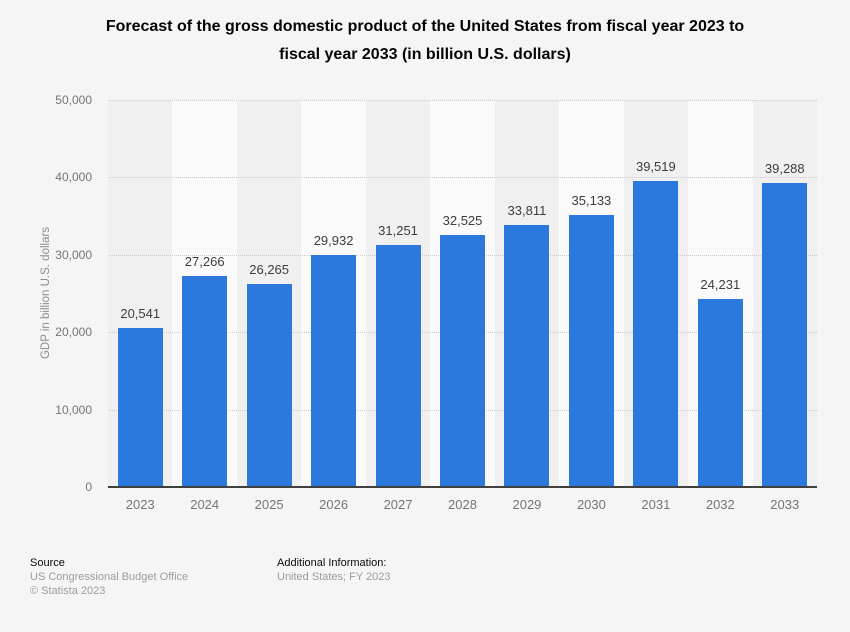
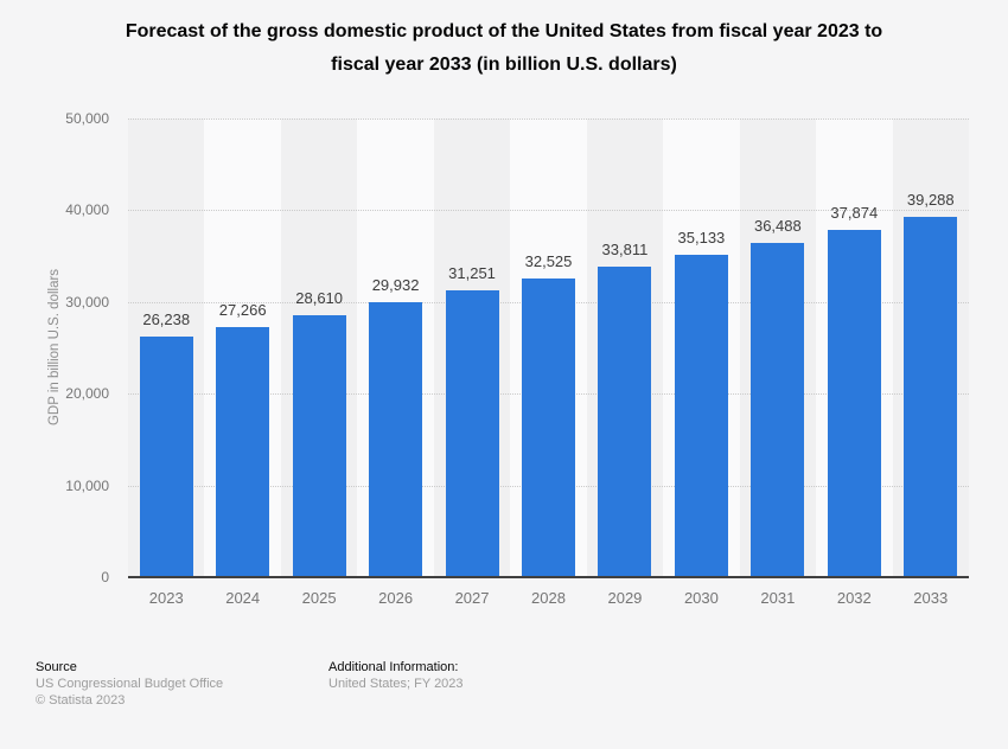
2023: 20,541 -> 26,238
2025: 26,265 -> 28,610
2031: 39,519 -> 36,488
2032: 24,231 -> 37,874
